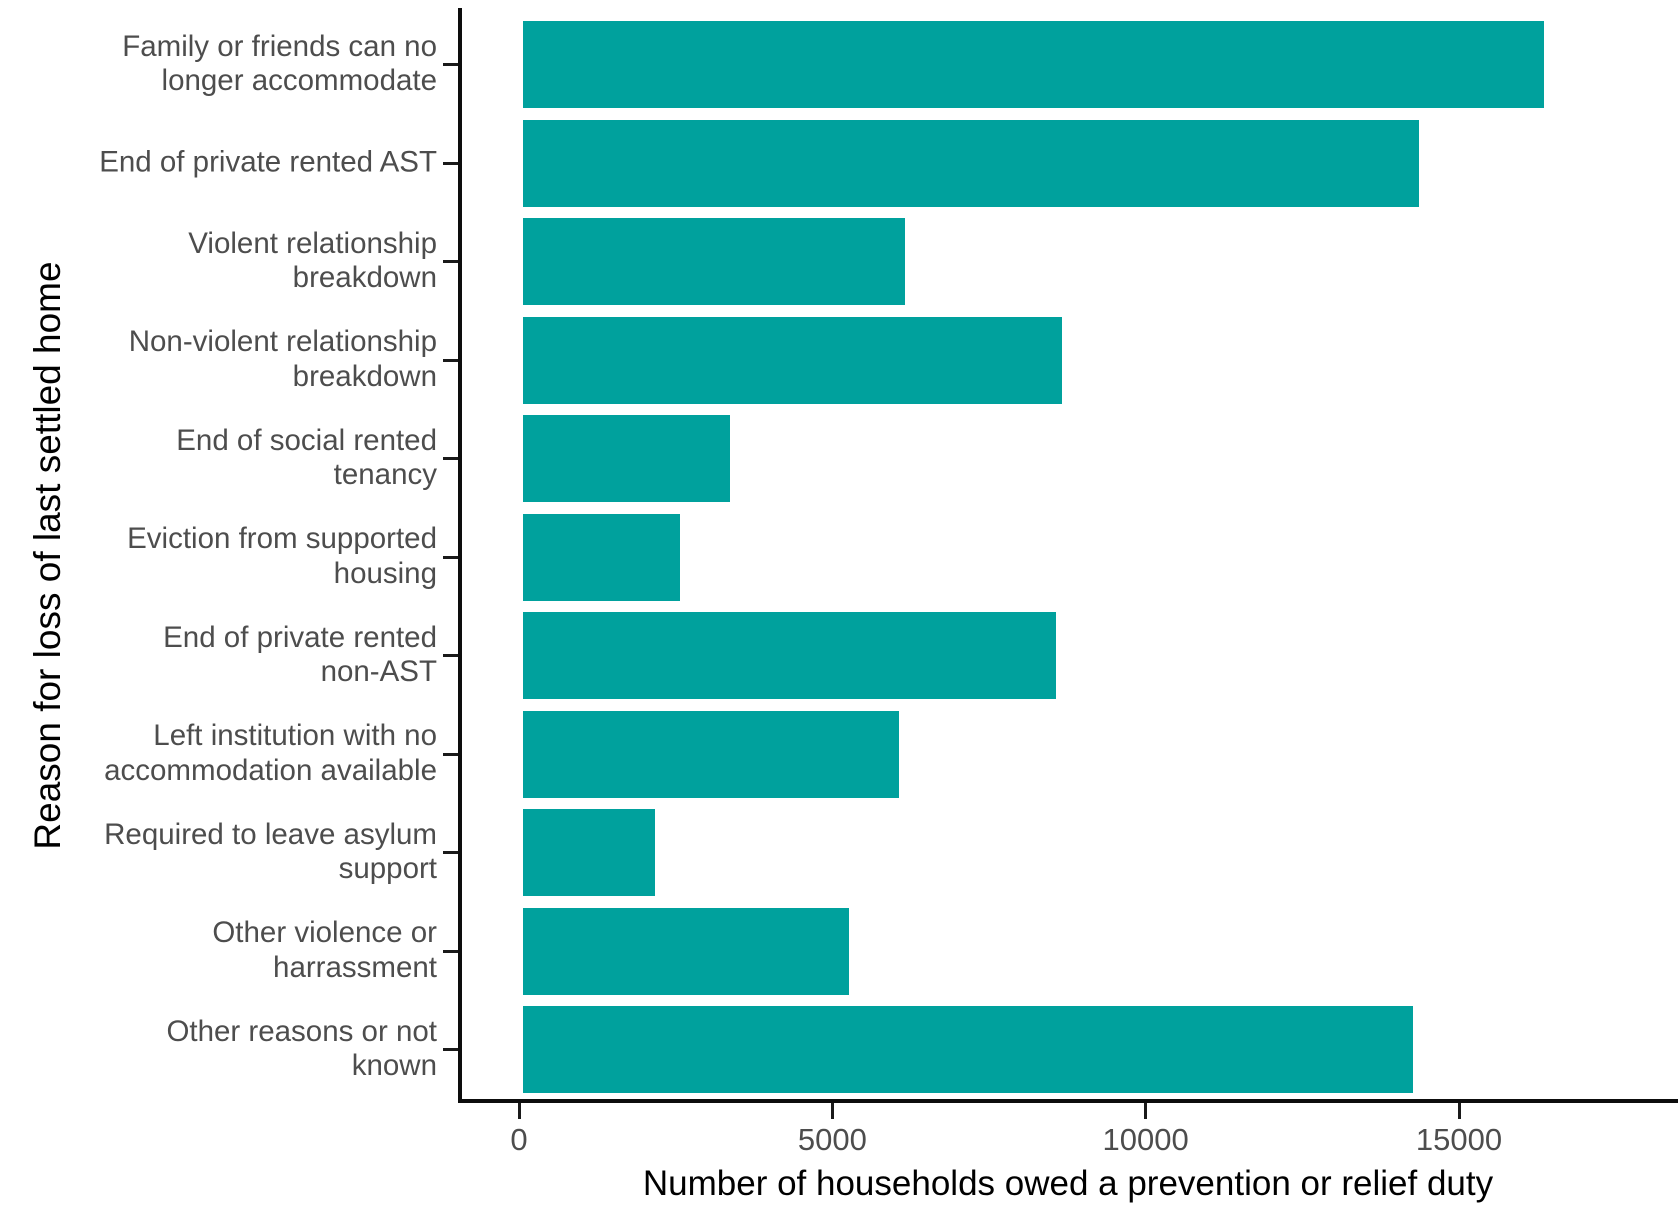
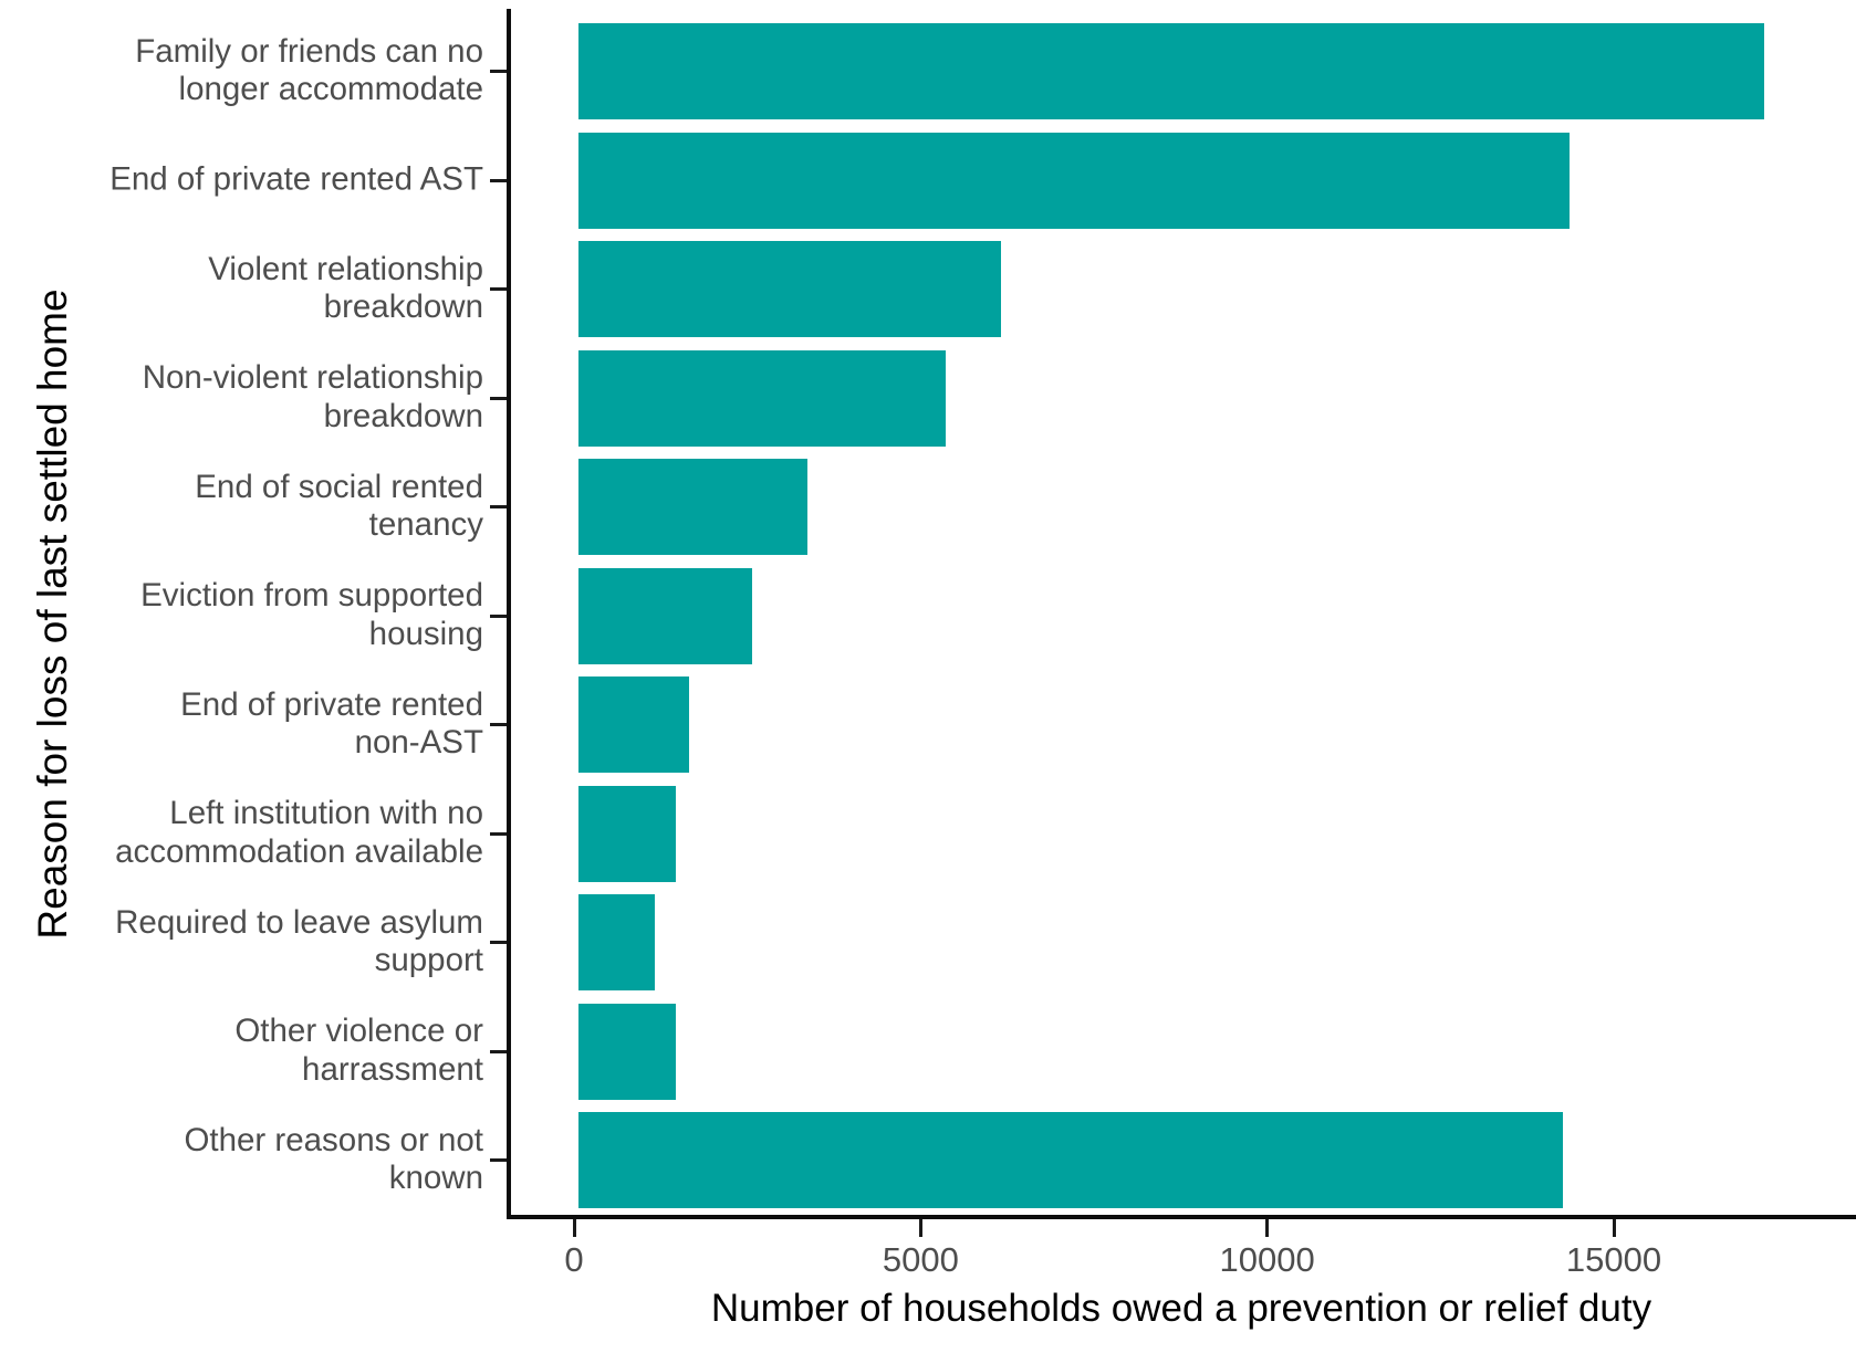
Family or friends can no longer accommodate: 16300 -> 17100
Non-violent relationship breakdown: 8600 -> 5300
End of private rented non-AST: 8500 -> 1600
Left institution with no accommodation available: 6000 -> 1400
Required to leave asylum support: 2100 -> 1100
Other violence or harrassment: 5200 -> 1400
